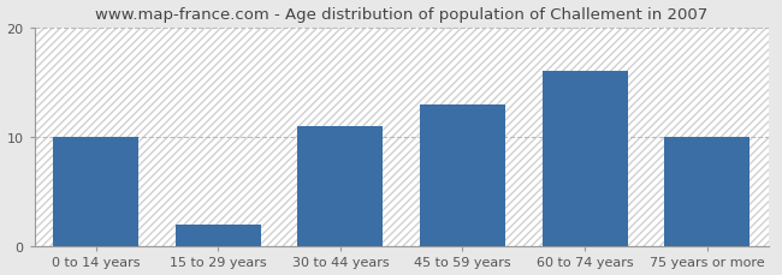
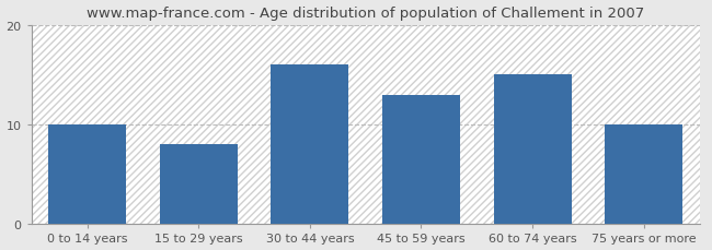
15 to 29 years: 2 -> 8
30 to 44 years: 11 -> 16
60 to 74 years: 16 -> 15
